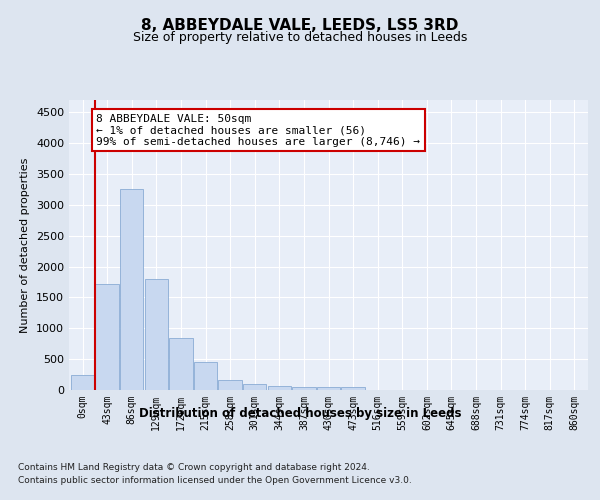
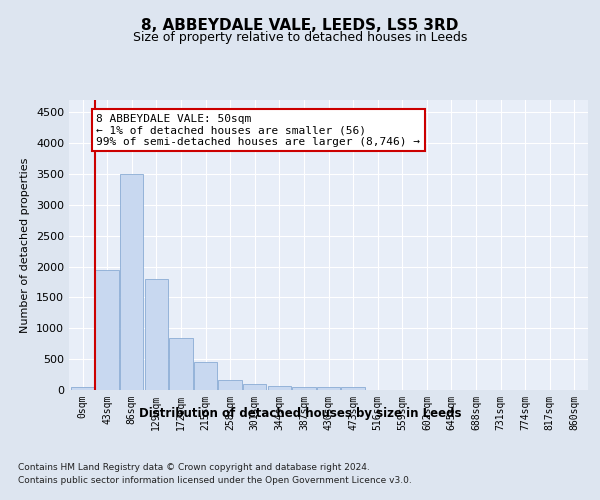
0sqm: 240 -> 50
43sqm: 1720 -> 1950
86sqm: 3260 -> 3500
